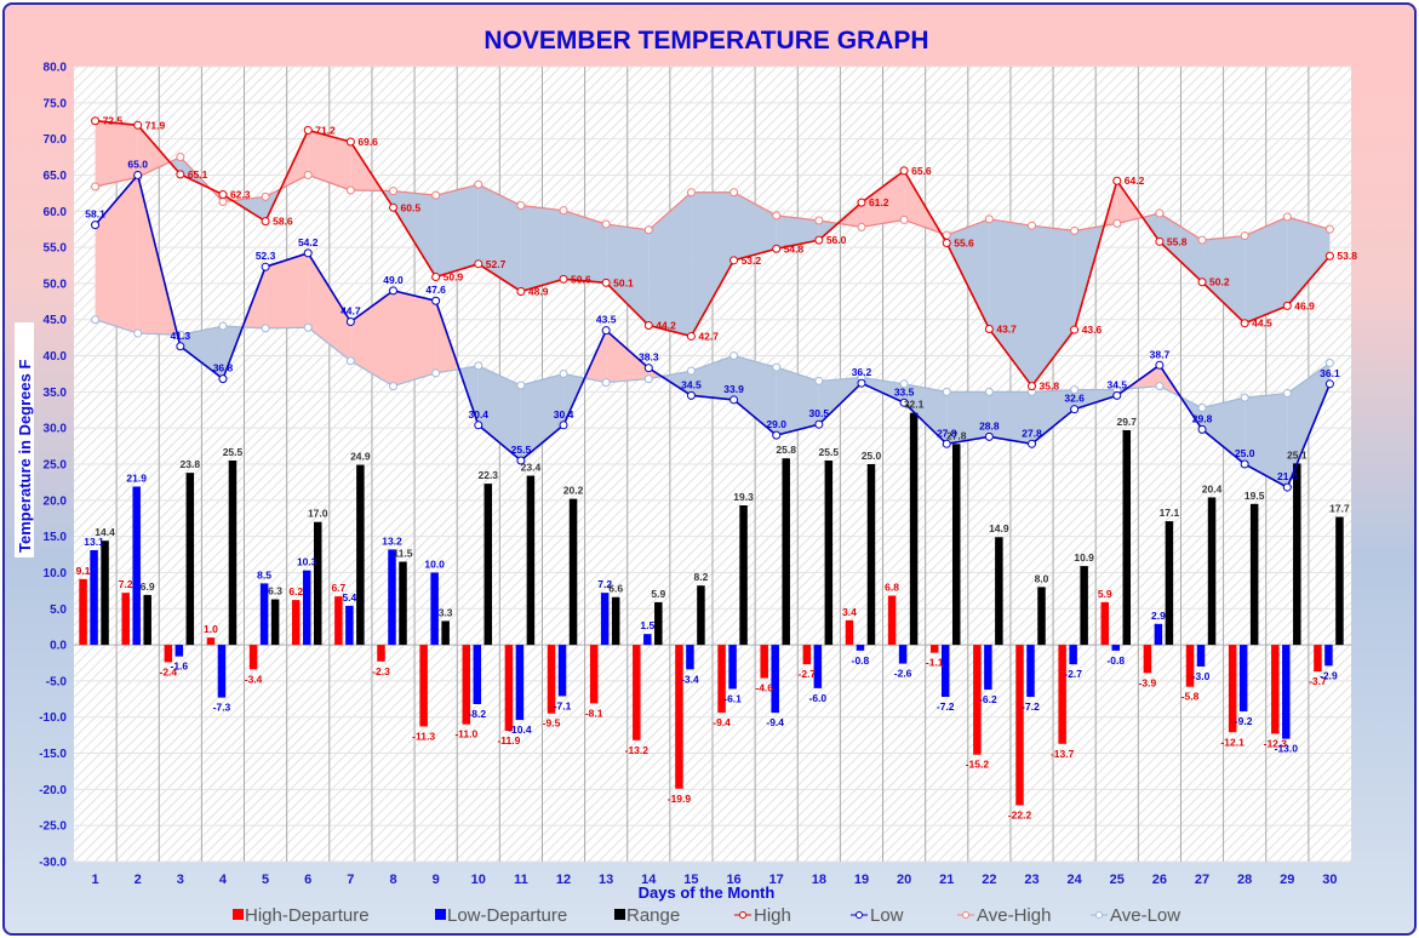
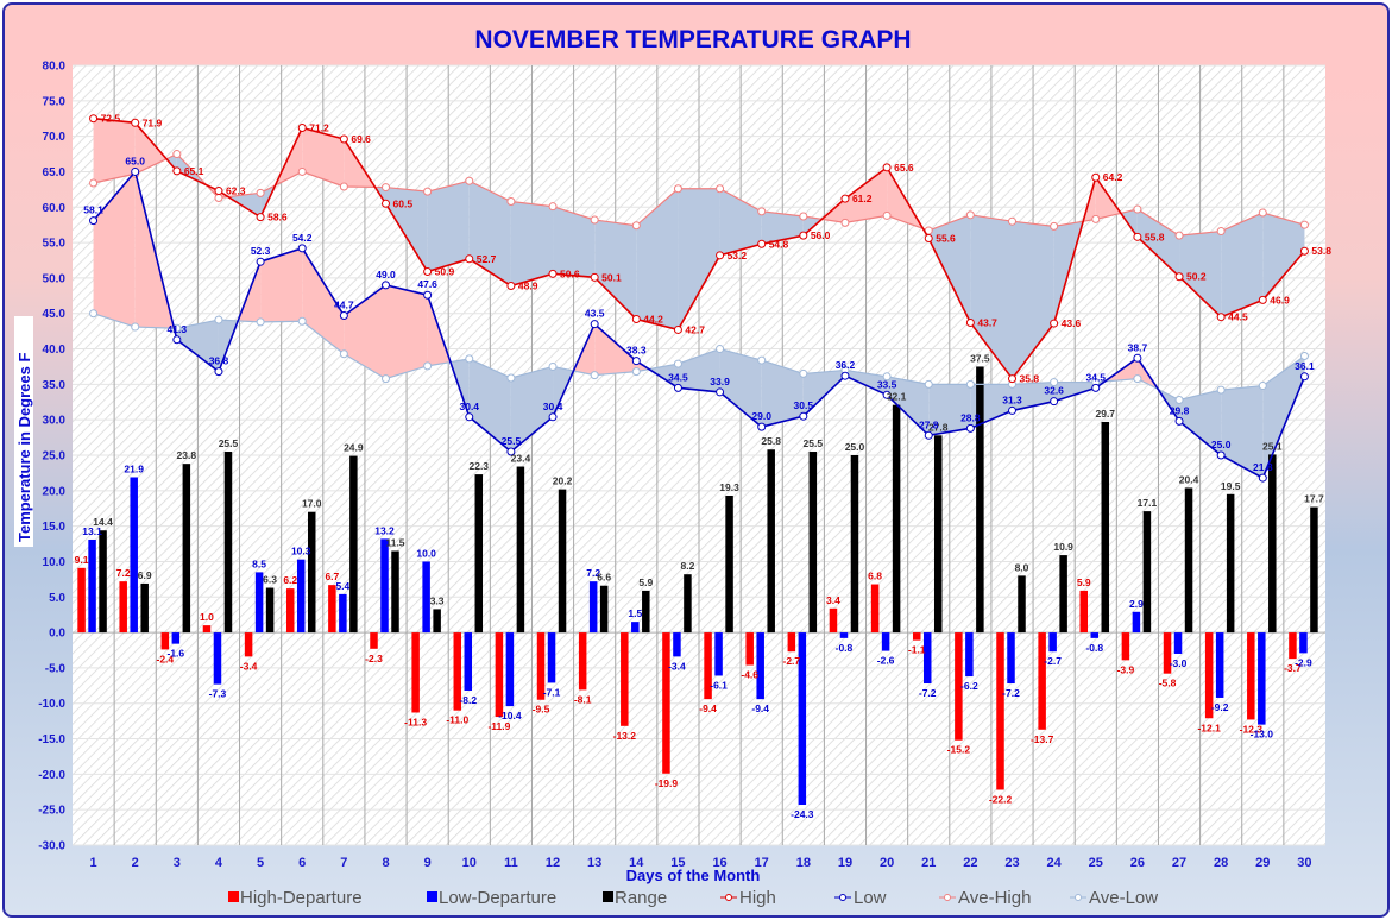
Low-Departure/18: -6.0 -> -24.3
Range/22: 14.9 -> 37.5
Low/23: 27.8 -> 31.3
